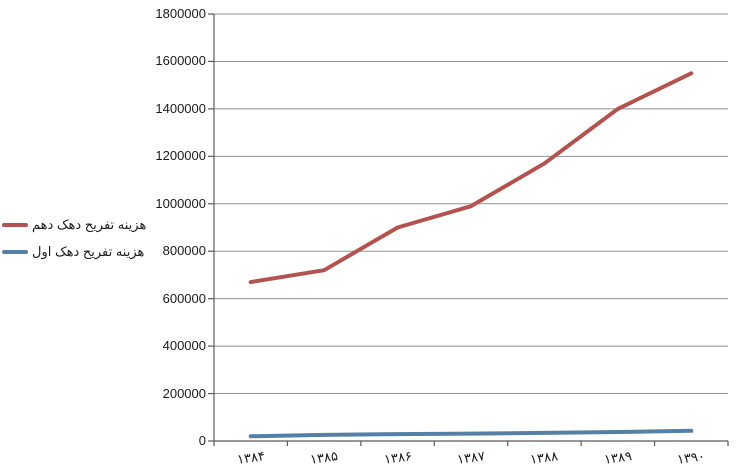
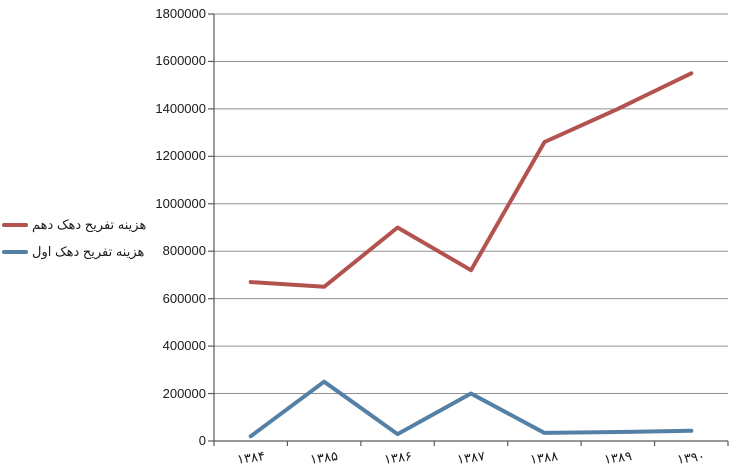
هزینه تفریح دهک دهم/۱۳۸۵: 720000 -> 650000
هزینه تفریح دهک اول/۱۳۸۵: 30000 -> 250000
هزینه تفریح دهک دهم/۱۳۸۷: 990000 -> 720000
هزینه تفریح دهک اول/۱۳۸۷: 30000 -> 200000
هزینه تفریح دهک دهم/۱۳۸۸: 1170000 -> 1260000
